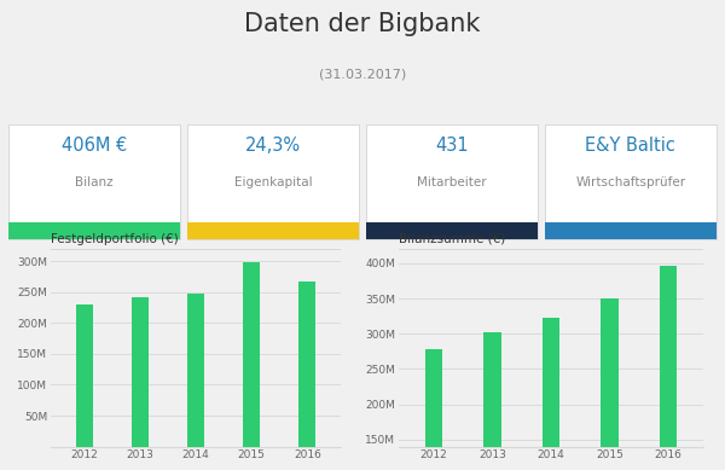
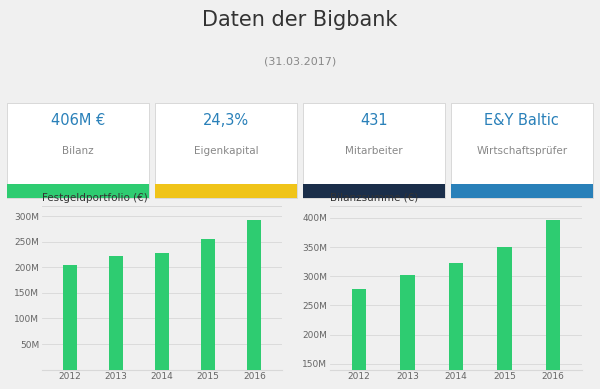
Festgeldportfolio (€)/2012: 230M -> 205M
Festgeldportfolio (€)/2013: 242M -> 222M
Festgeldportfolio (€)/2014: 248M -> 228M
Festgeldportfolio (€)/2015: 298M -> 255M
Festgeldportfolio (€)/2016: 268M -> 292M
